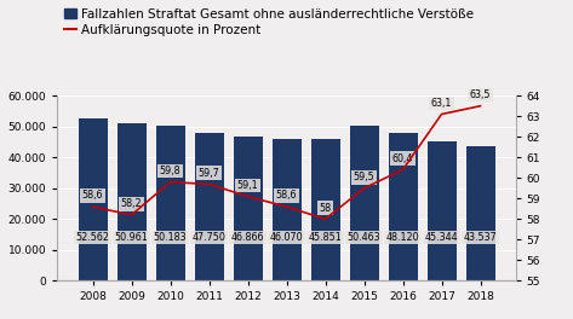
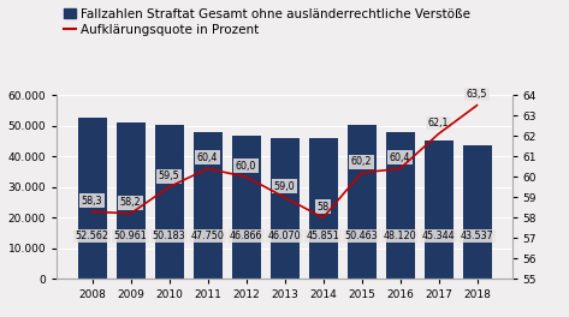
Aufklärungsquote in Prozent/2008: 58,6 -> 58,3
Aufklärungsquote in Prozent/2010: 59,8 -> 59,5
Aufklärungsquote in Prozent/2011: 59,7 -> 60,4
Aufklärungsquote in Prozent/2012: 59,1 -> 60,0
Aufklärungsquote in Prozent/2013: 58,6 -> 59,0
Aufklärungsquote in Prozent/2015: 59,5 -> 60,2
Aufklärungsquote in Prozent/2017: 63,1 -> 62,1
